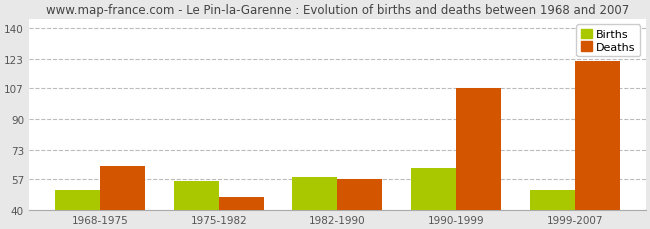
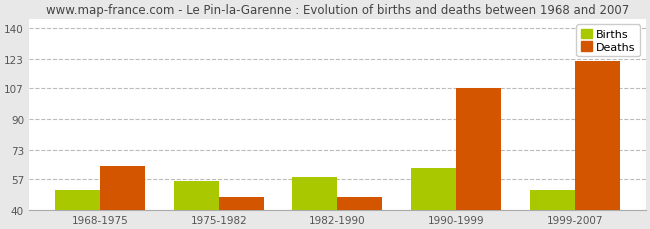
Deaths/1982-1990: 57 -> 47
